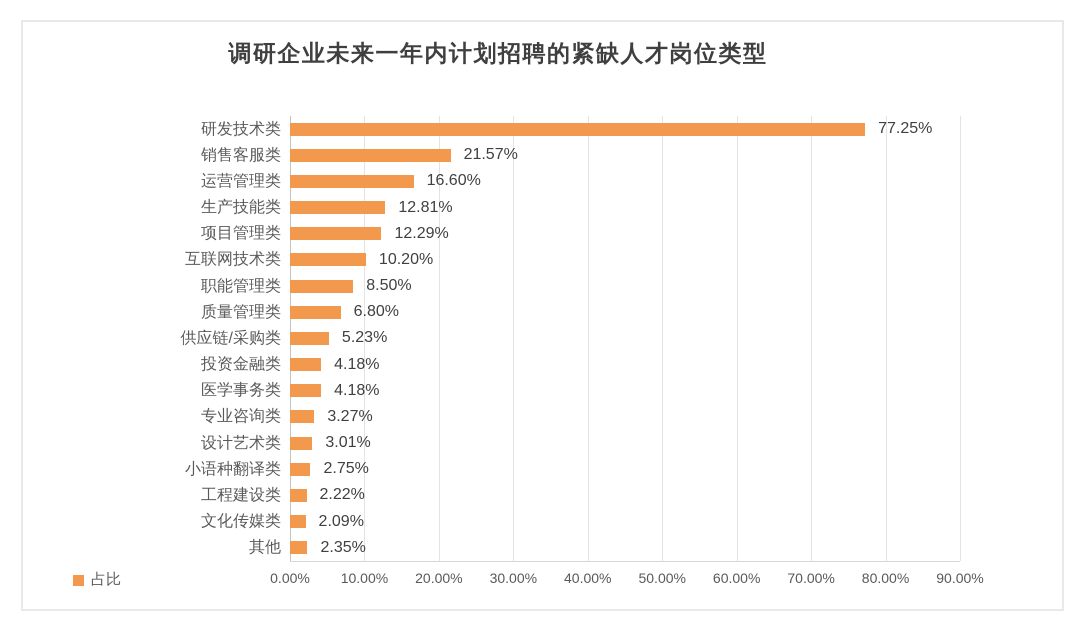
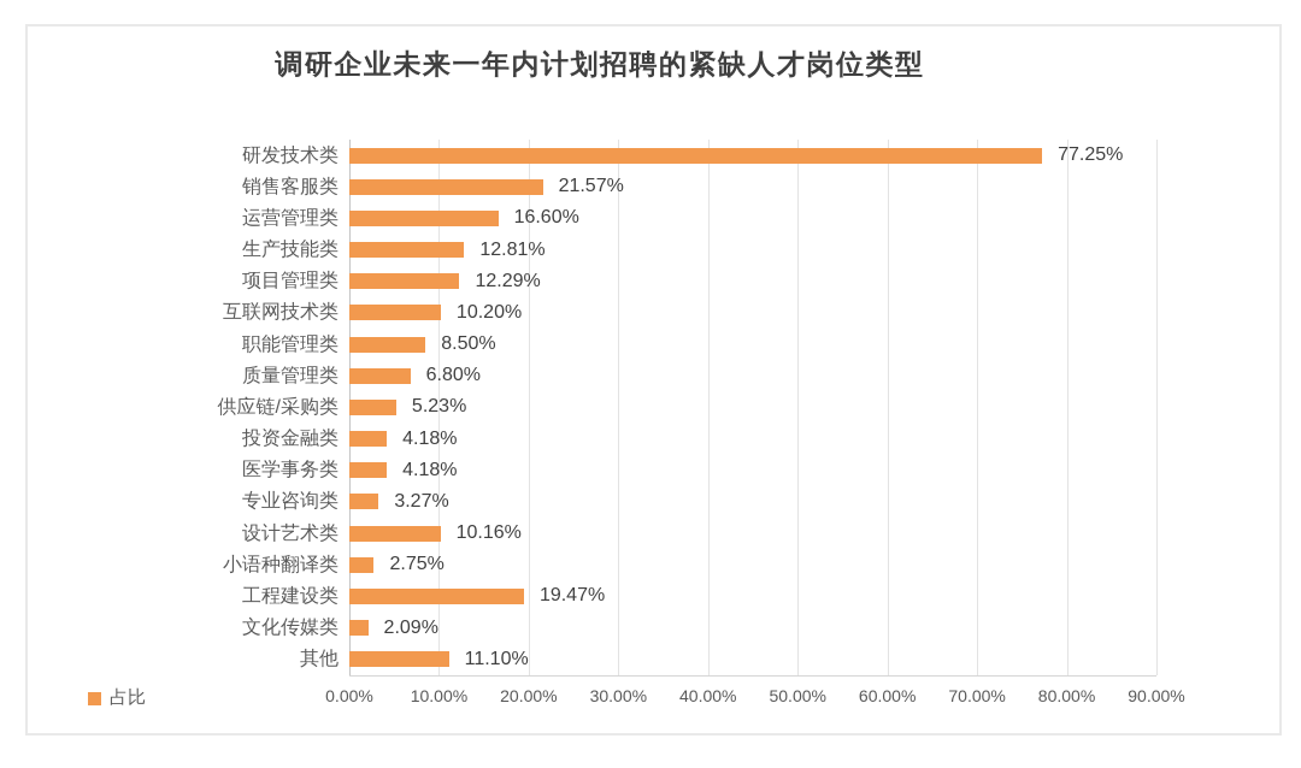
设计艺术类: 3.01% -> 10.16%
工程建设类: 2.22% -> 19.47%
其他: 2.35% -> 11.10%
